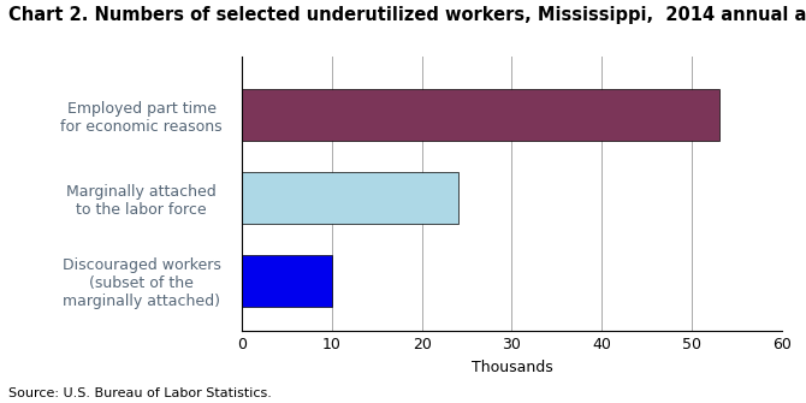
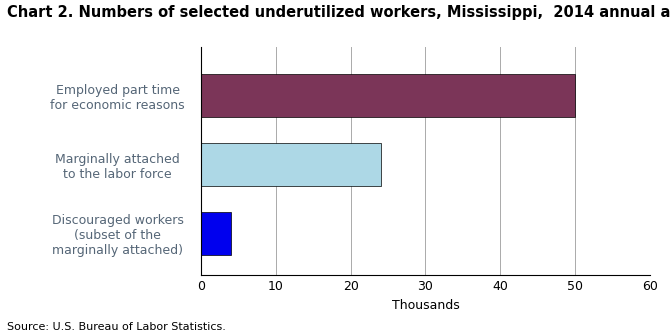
Employed part time for economic reasons: 53 -> 50
Discouraged workers (subset of the marginally attached): 10 -> 4
